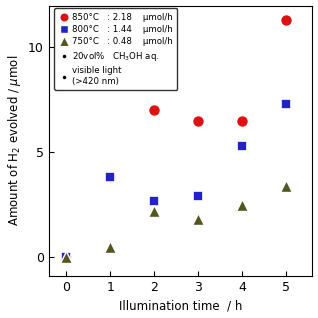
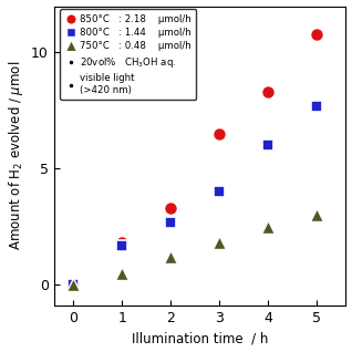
850°C : 2.18 μmol/h/1: 3.8 -> 1.8
800°C : 1.44 μmol/h/1: 3.8 -> 1.7
850°C : 2.18 μmol/h/2: 7.0 -> 3.3
750°C : 0.48 μmol/h/2: 2.2 -> 1.2
800°C : 1.44 μmol/h/3: 2.9 -> 4.0
850°C : 2.18 μmol/h/4: 6.5 -> 8.3
800°C : 1.44 μmol/h/4: 5.3 -> 6.0
850°C : 2.18 μmol/h/5: 11.3 -> 10.8
800°C : 1.44 μmol/h/5: 7.3 -> 7.7
750°C : 0.48 μmol/h/5: 3.4 -> 3.0
